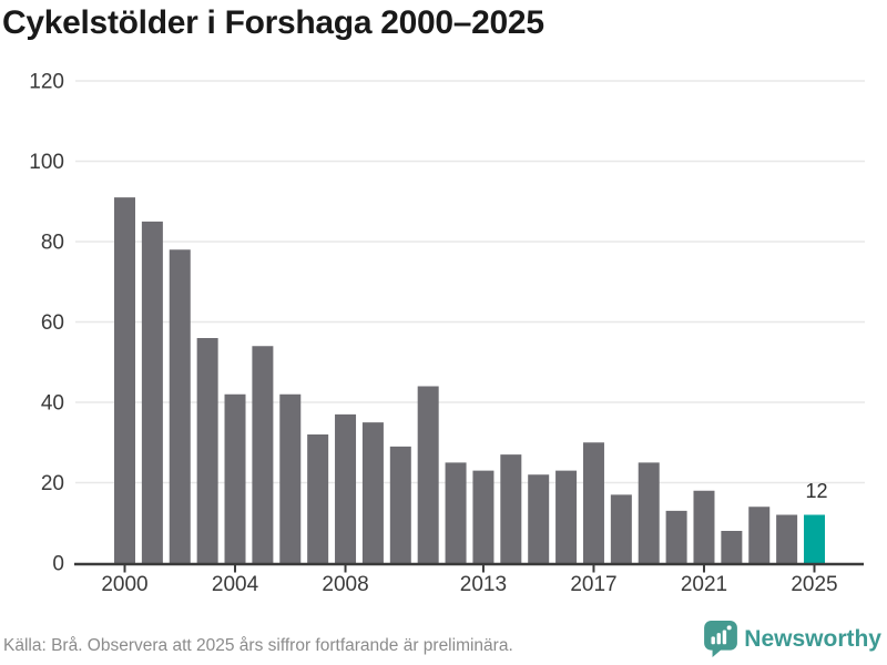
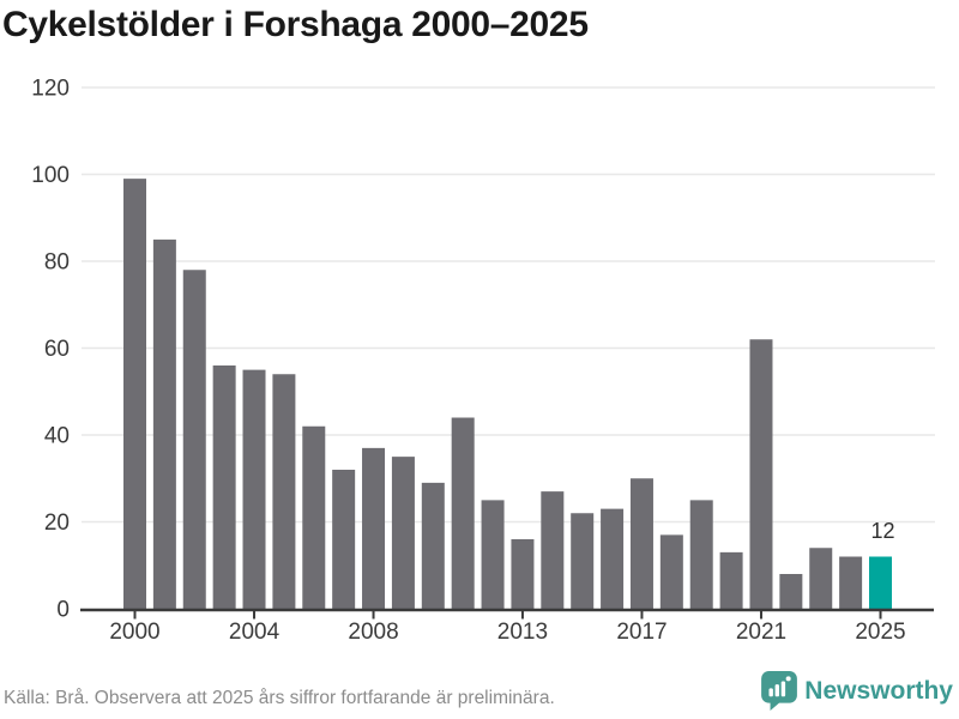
2000: 91 -> 99
2004: 42 -> 55
2013: 23 -> 16
2021: 18 -> 62
